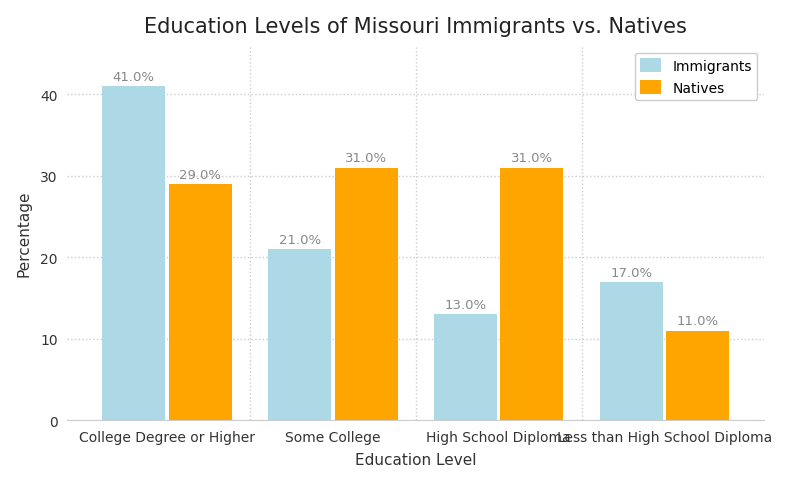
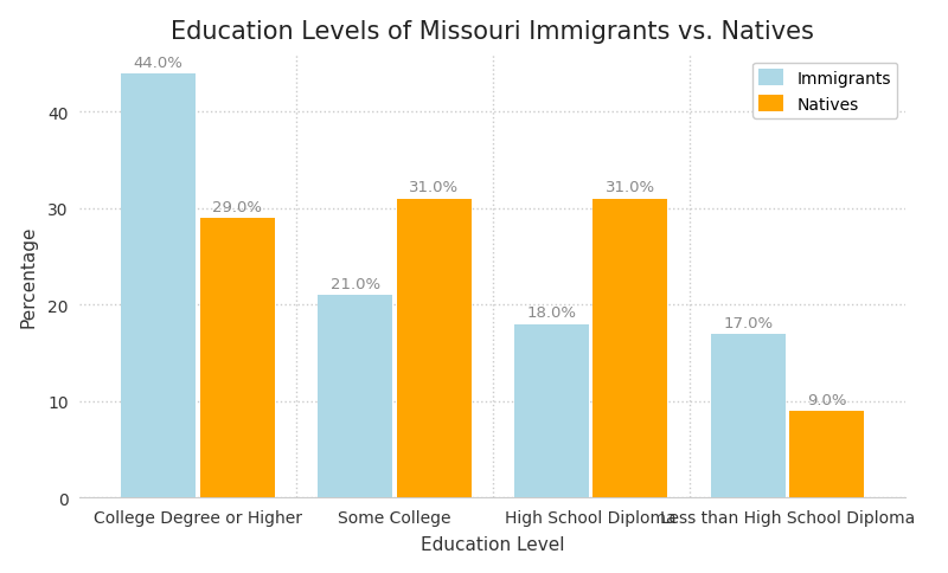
Immigrants/College Degree or Higher: 41.0% -> 44.0%
Immigrants/High School Diploma: 13.0% -> 18.0%
Natives/Less than High School Diploma: 11.0% -> 9.0%
